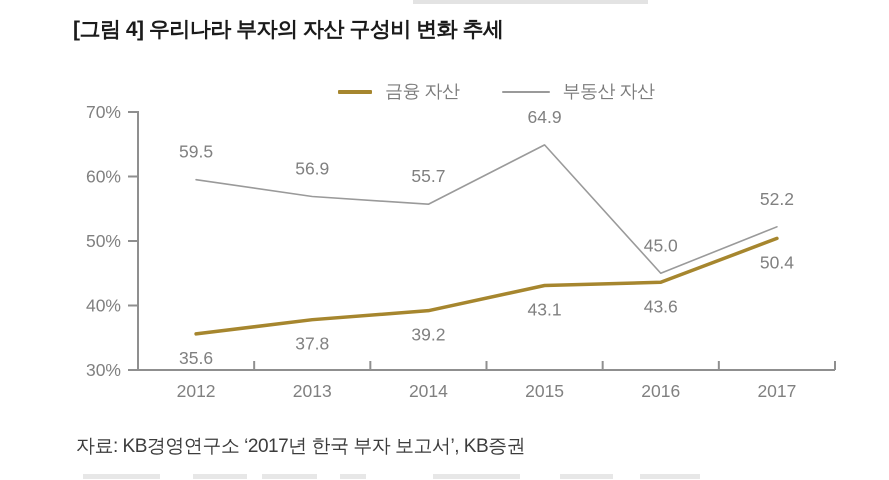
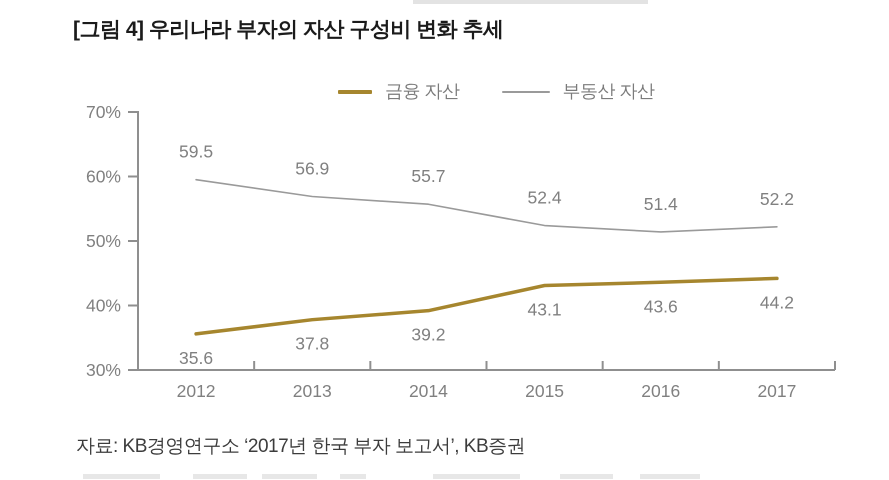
부동산 자산/2015: 64.9 -> 52.4
부동산 자산/2016: 45.0 -> 51.4
금융 자산/2017: 50.4 -> 44.2
